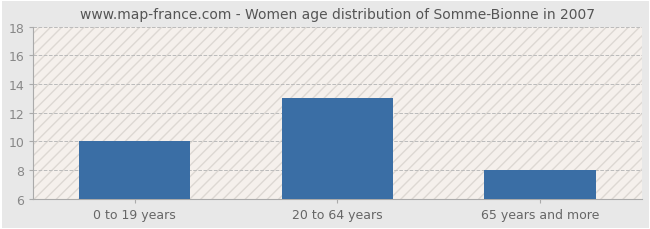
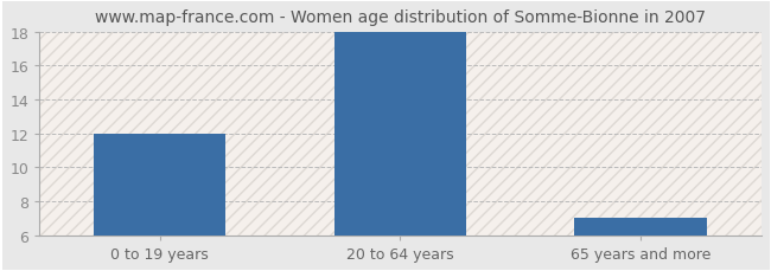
0 to 19 years: 10 -> 12
20 to 64 years: 13 -> 18
65 years and more: 8 -> 7
